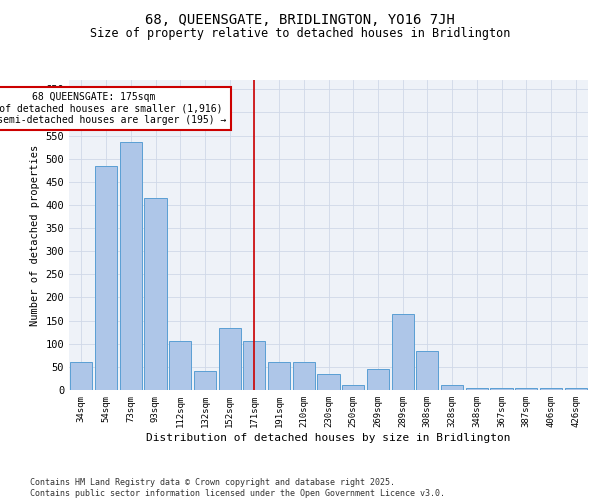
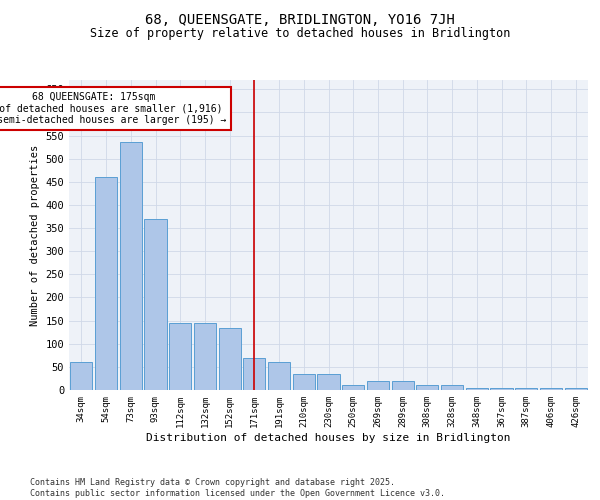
54sqm: 485 -> 460
93sqm: 415 -> 370
112sqm: 105 -> 145
132sqm: 40 -> 145
171sqm: 105 -> 70
210sqm: 60 -> 35
269sqm: 45 -> 20
289sqm: 165 -> 20
308sqm: 85 -> 10
